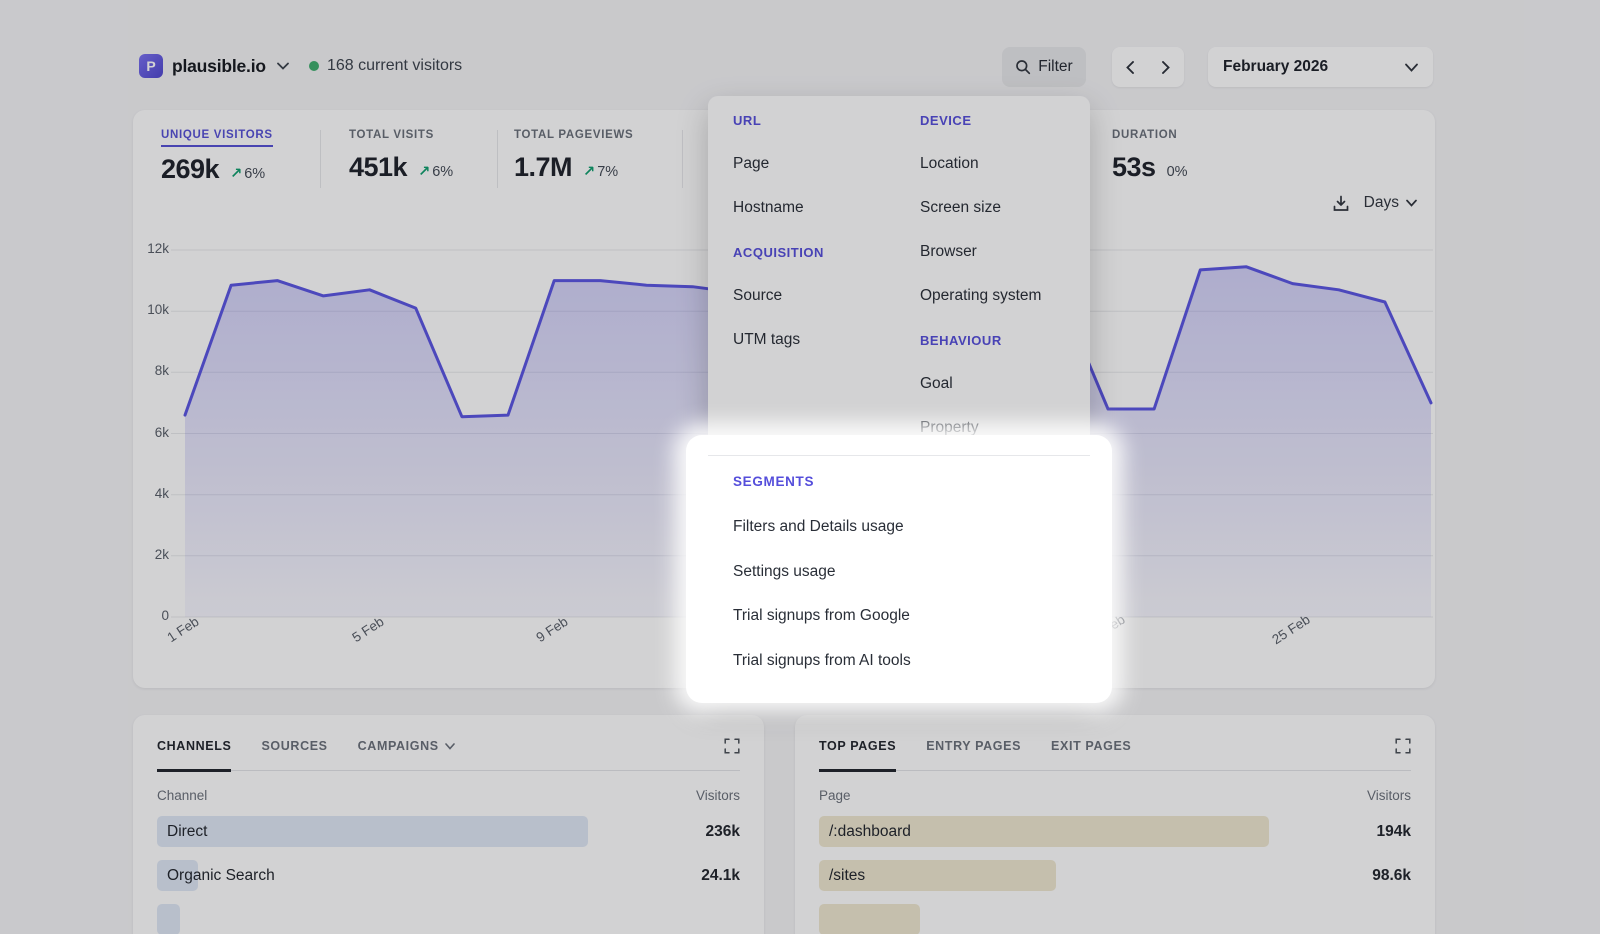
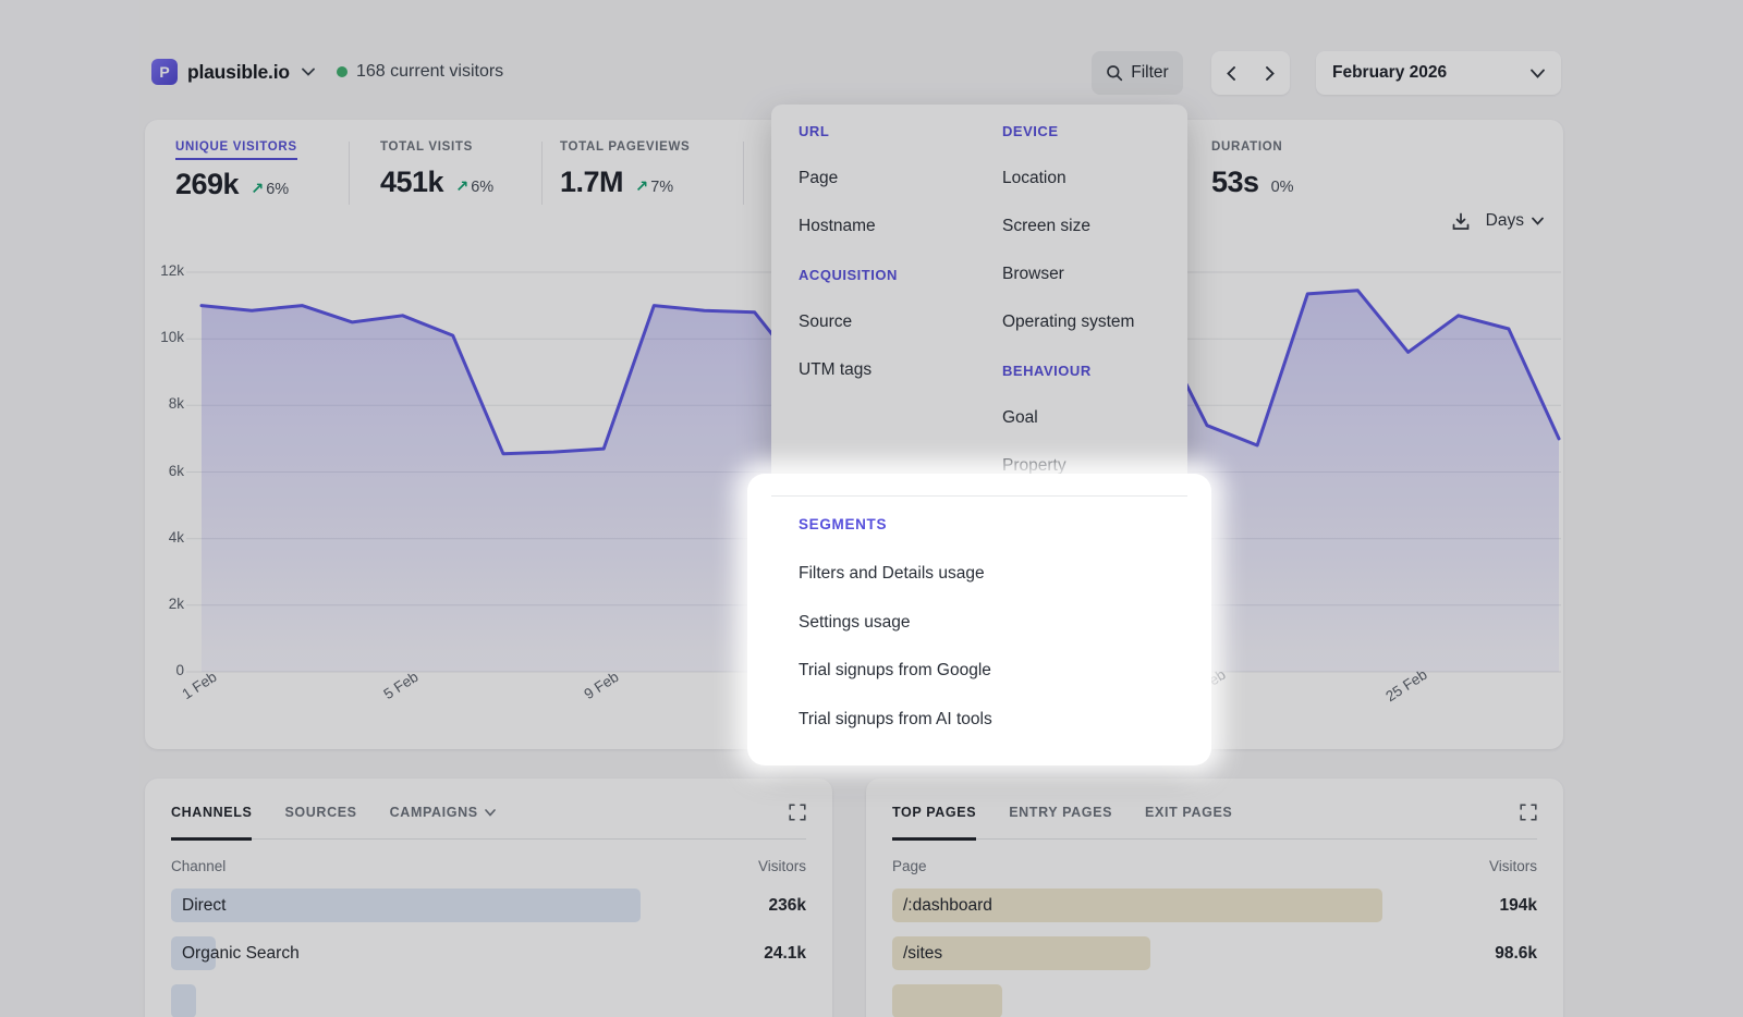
1 Feb: 6.6k -> 11.0k
9 Feb: 11.0k -> 6.7k
13 Feb: 10.6k -> 8.9k
21 Feb: 6.8k -> 7.4k
25 Feb: 10.9k -> 9.6k
